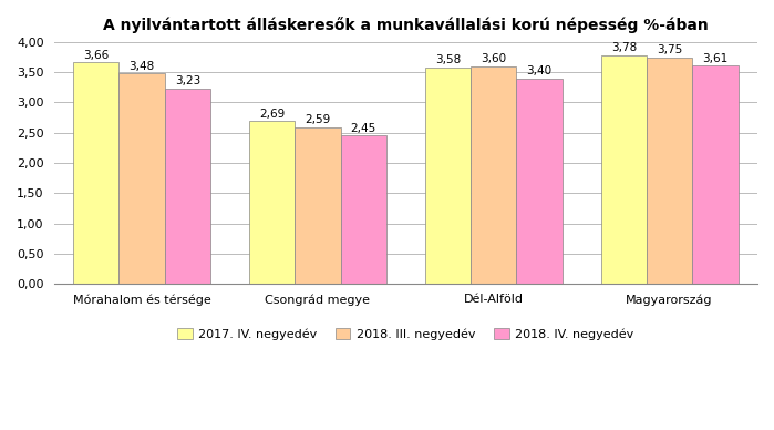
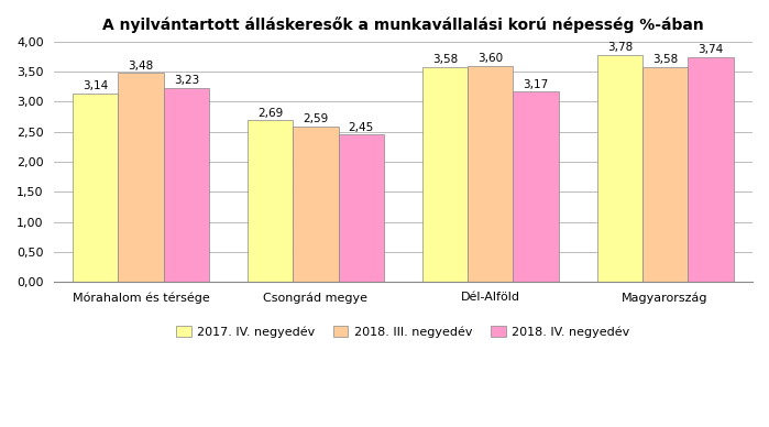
2017. IV. negyedév/Mórahalom és térsége: 3,66 -> 3,14
2018. IV. negyedév/Dél-Alföld: 3,40 -> 3,17
2018. III. negyedév/Magyarország: 3,75 -> 3,58
2018. IV. negyedév/Magyarország: 3,61 -> 3,74
